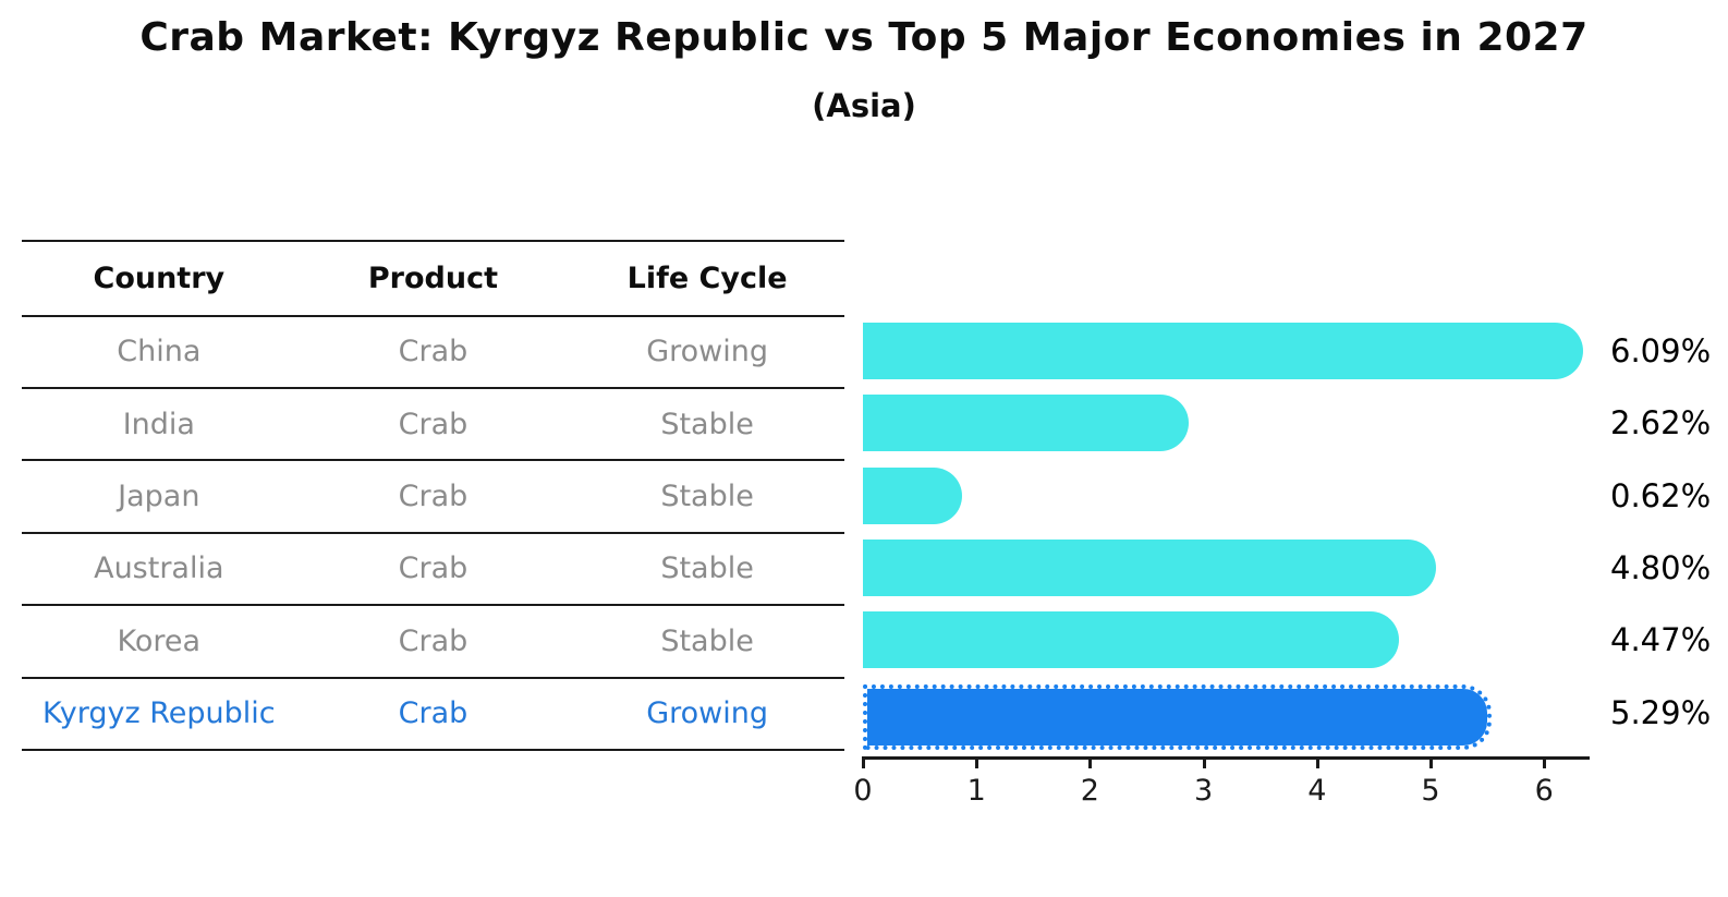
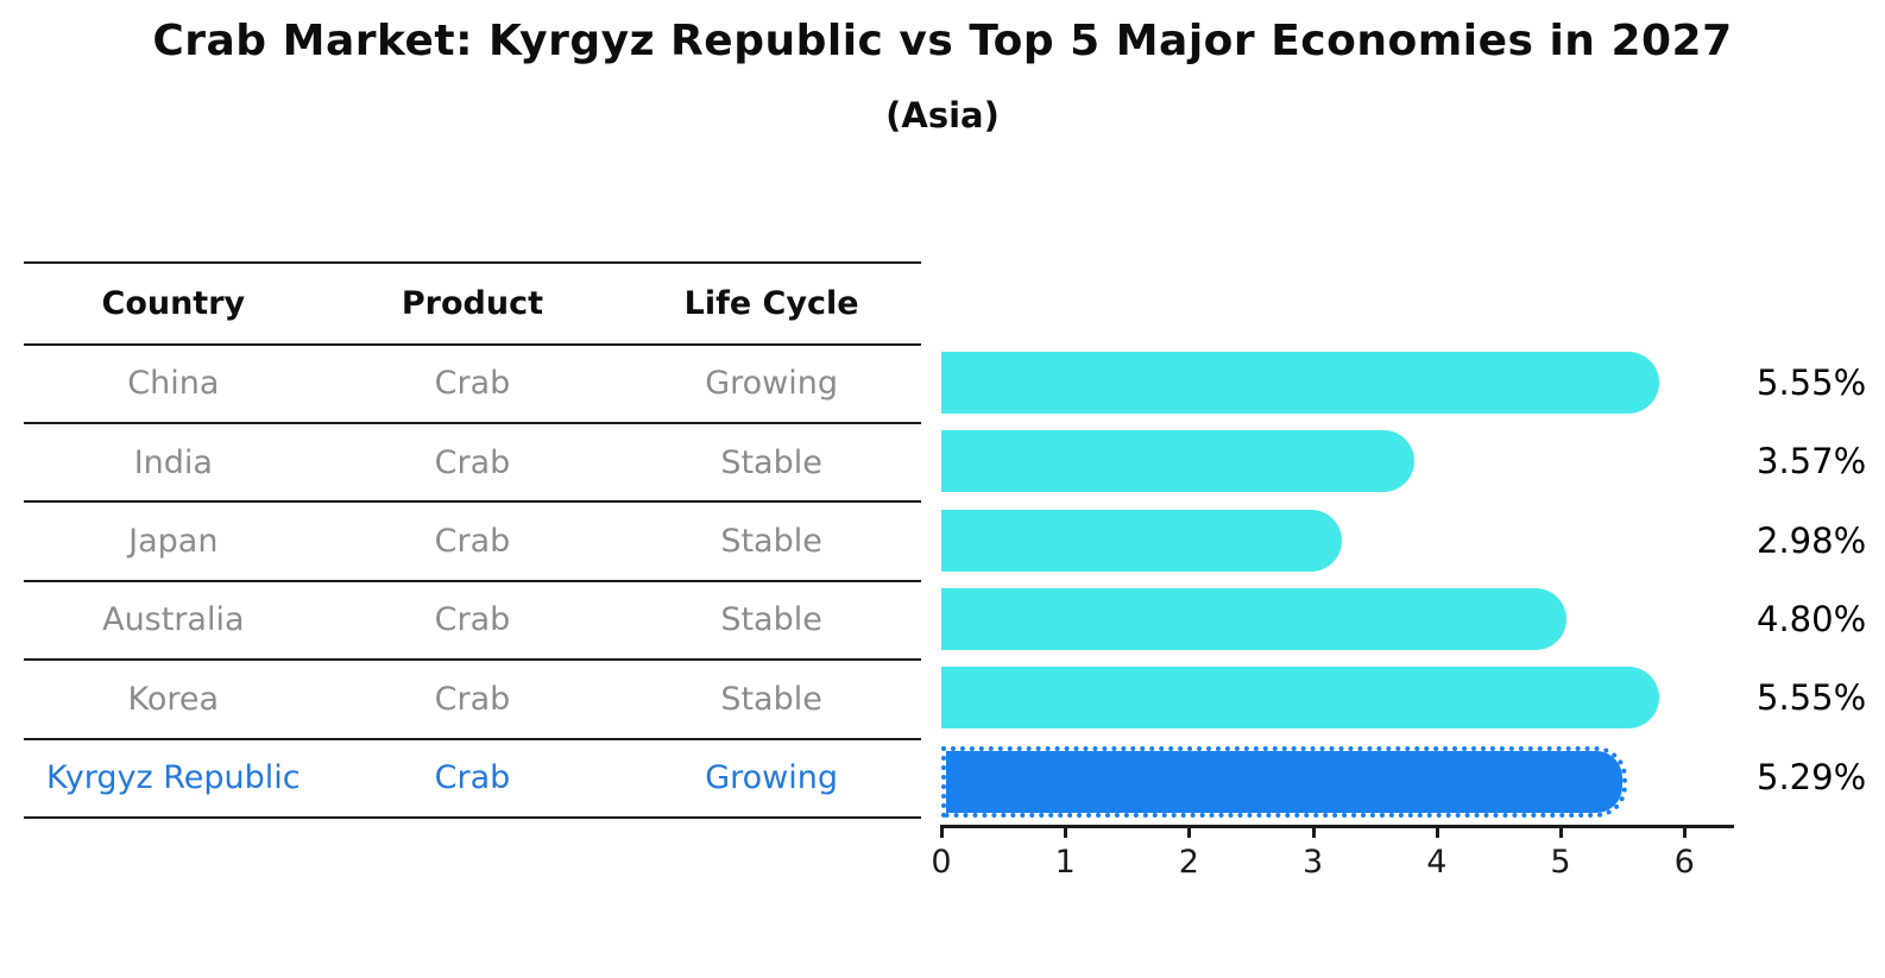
China: 6.09% -> 5.55%
India: 2.62% -> 3.57%
Japan: 0.62% -> 2.98%
Korea: 4.47% -> 5.55%
